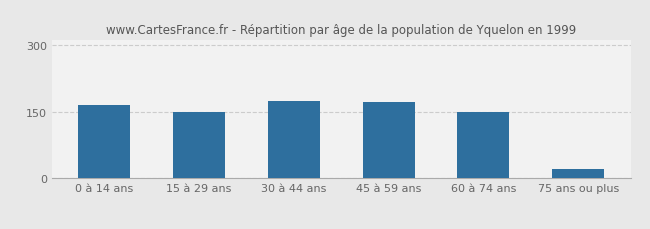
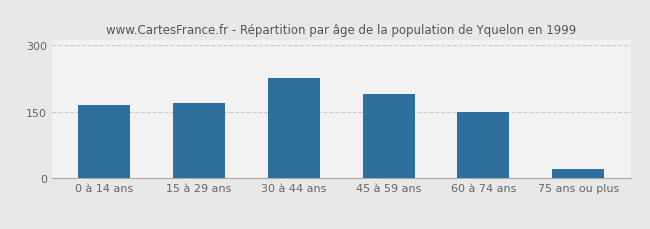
15 à 29 ans: 149 -> 170
30 à 44 ans: 174 -> 225
45 à 59 ans: 172 -> 190
